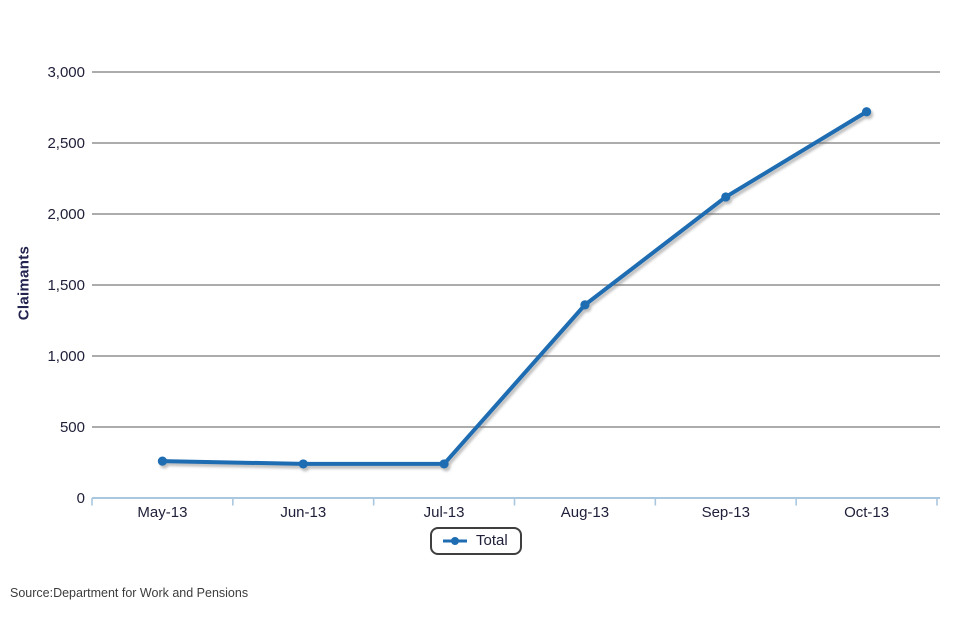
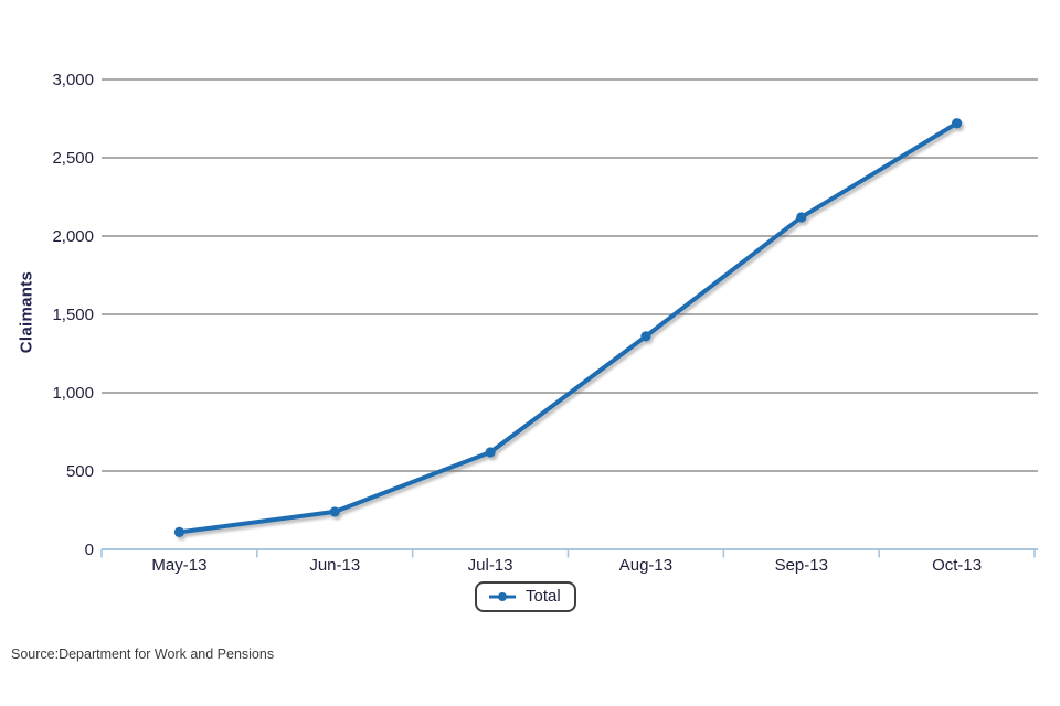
May-13: 260 -> 110
Jul-13: 240 -> 620
